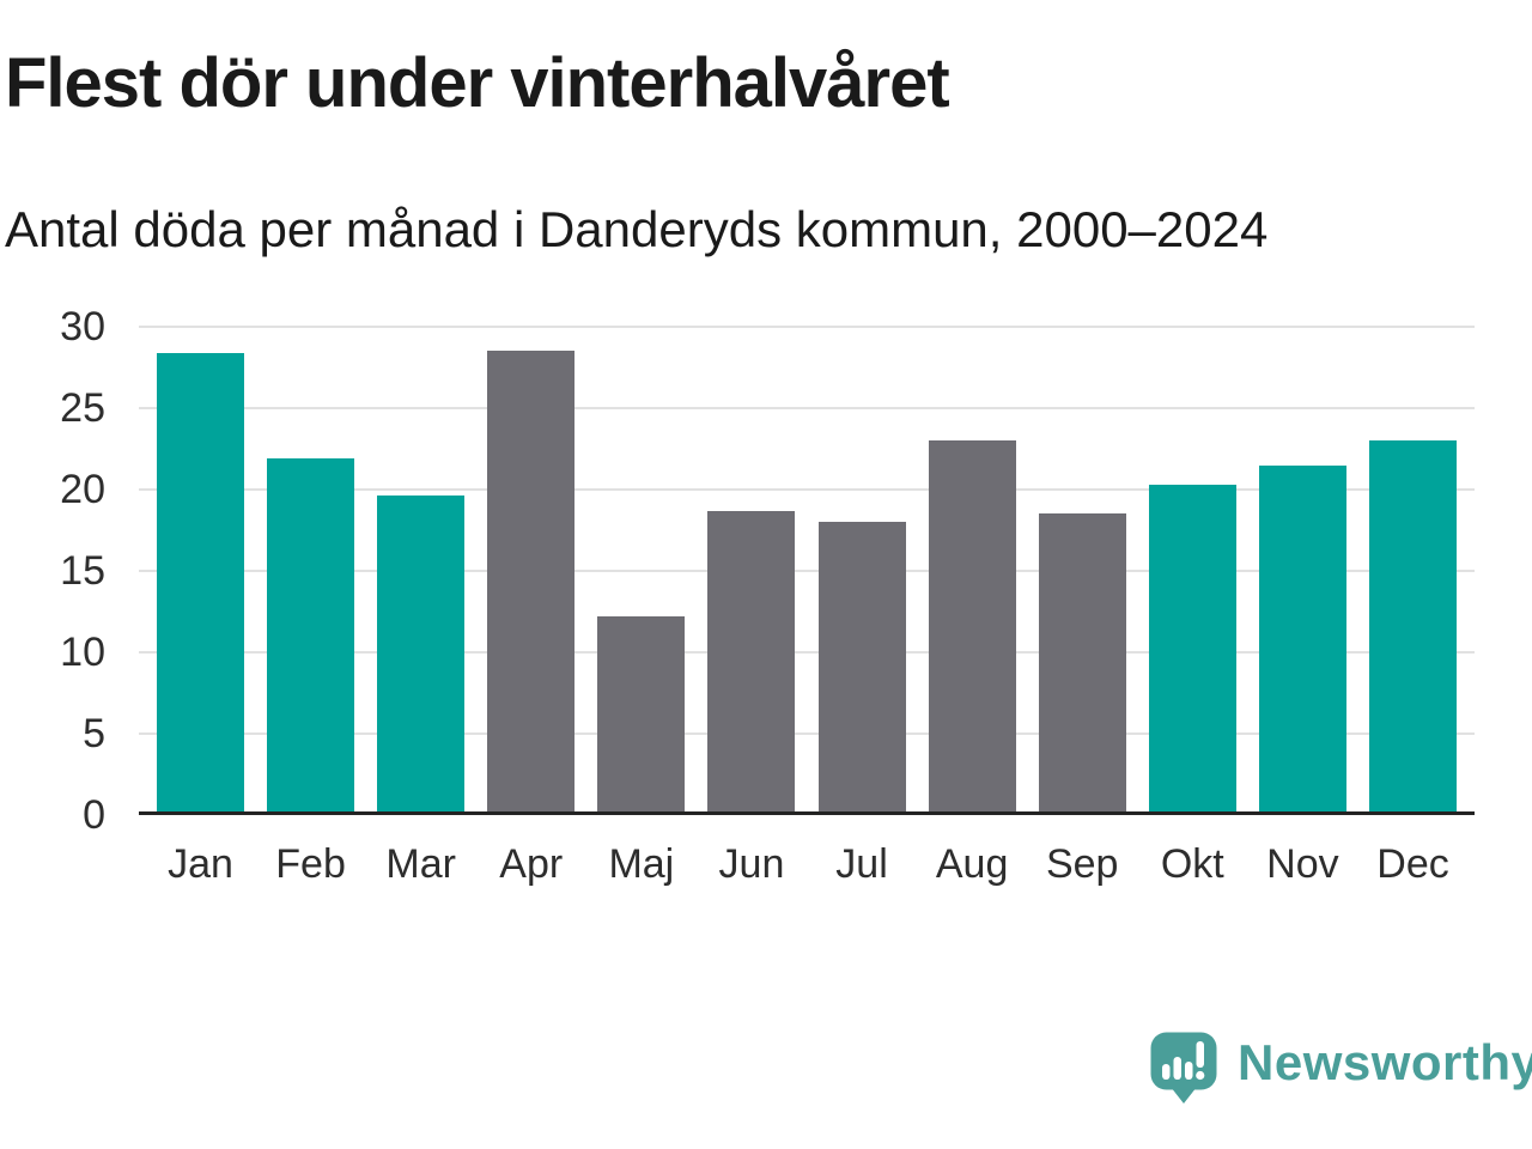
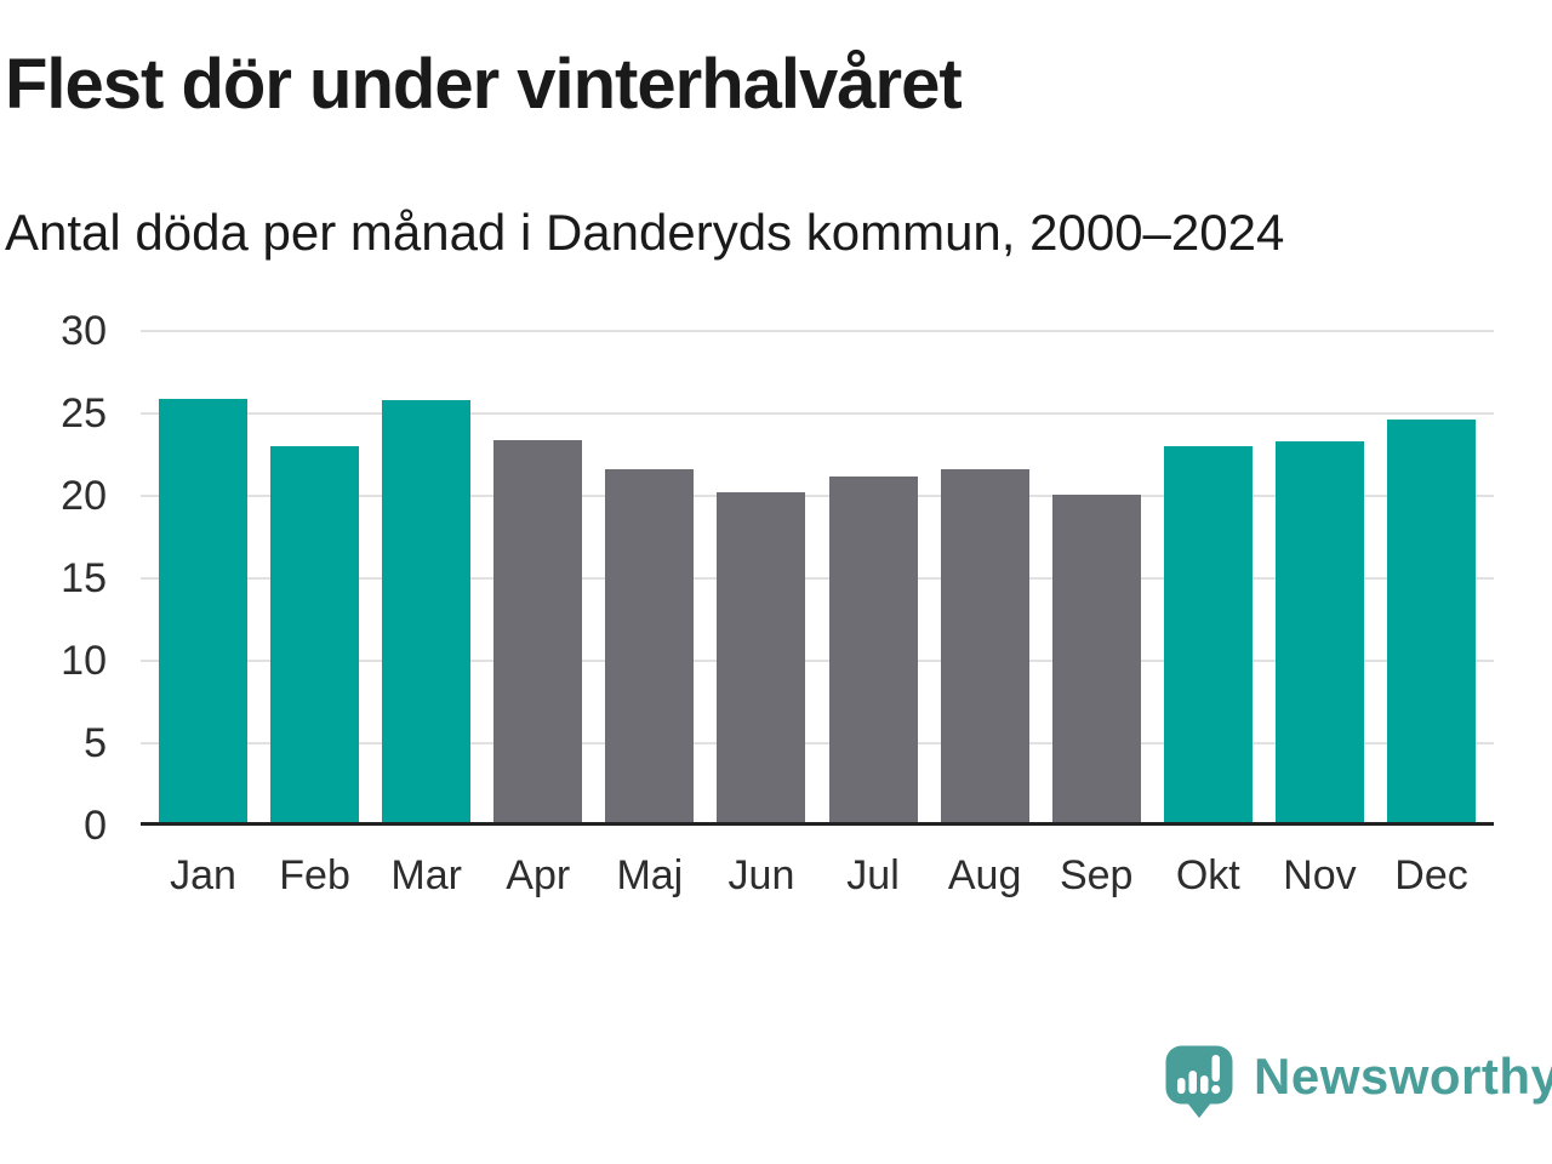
Jan: 28.4 -> 25.9
Feb: 21.9 -> 23.0
Mar: 19.6 -> 25.8
Apr: 28.5 -> 23.4
Maj: 12.2 -> 21.6
Jun: 18.7 -> 20.2
Jul: 18.0 -> 21.2
Aug: 23.0 -> 21.6
Sep: 18.5 -> 20.1
Okt: 20.3 -> 23.0
Nov: 21.5 -> 23.3
Dec: 23.0 -> 24.6
